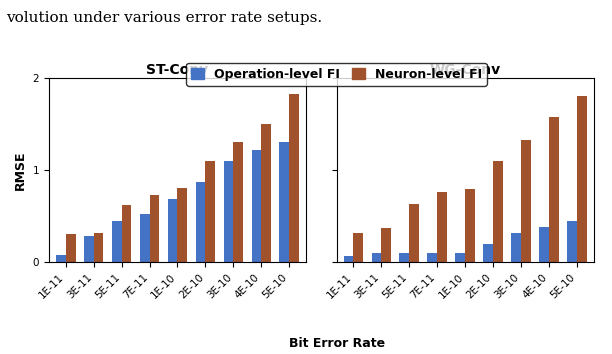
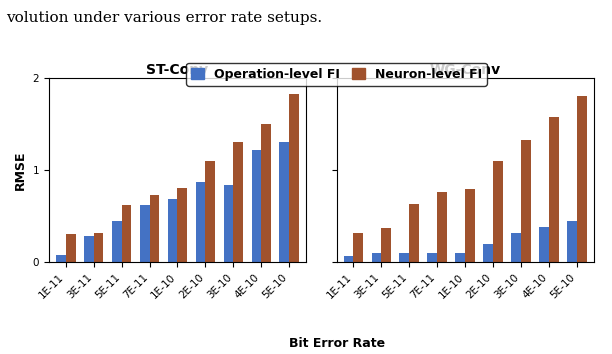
ST-Conv/Operation-level FI/7E-11: 0.52 -> 0.62
ST-Conv/Operation-level FI/3E-10: 1.10 -> 0.84
